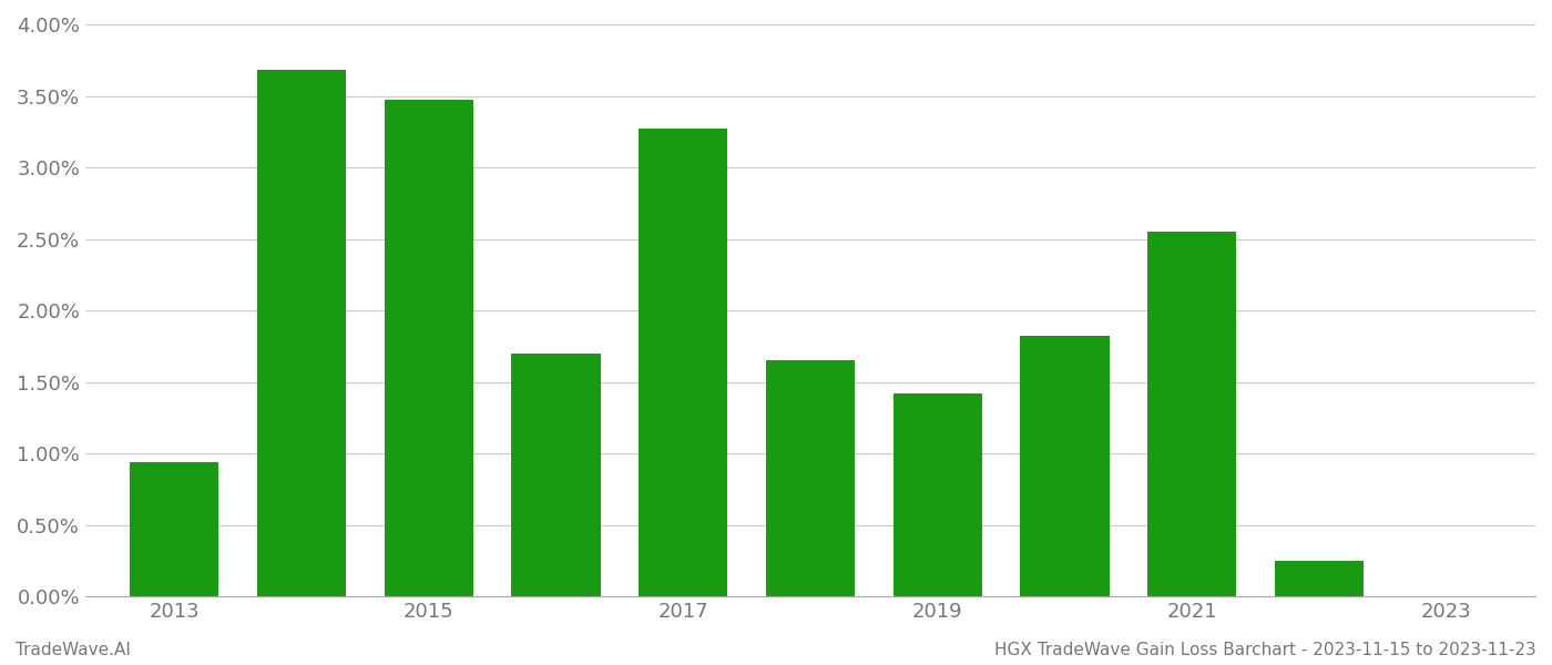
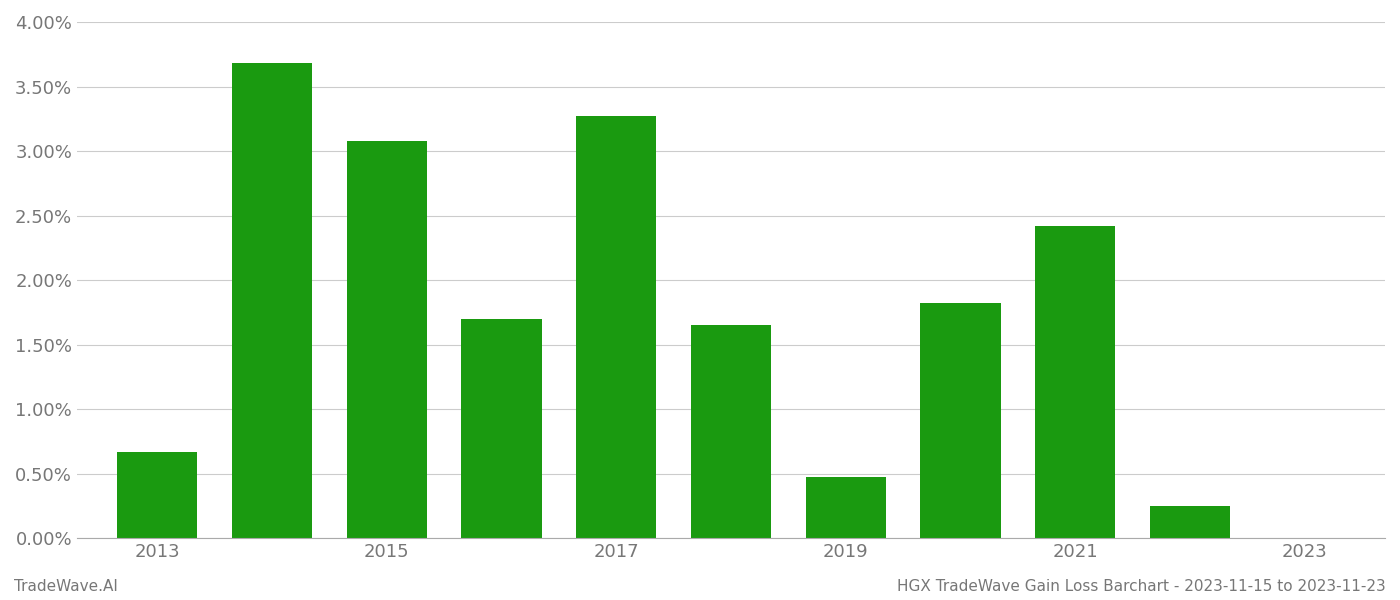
2013: 0.94% -> 0.67%
2015: 3.47% -> 3.08%
2019: 1.42% -> 0.47%
2021: 2.55% -> 2.42%
